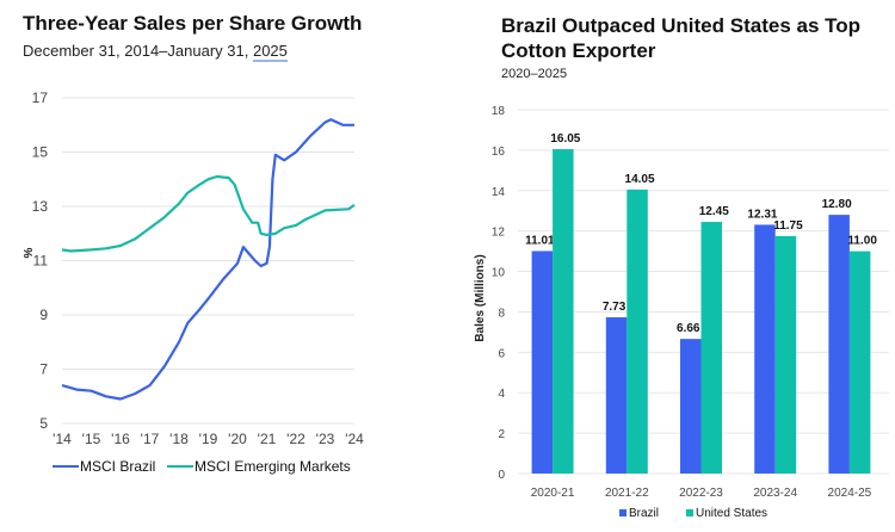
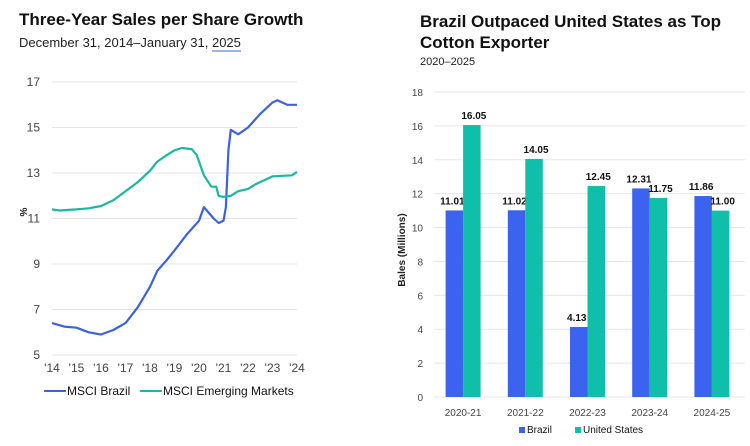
Brazil Outpaced United States as Top Cotton Exporter/Brazil/2021-22: 7.73 -> 11.02
Brazil Outpaced United States as Top Cotton Exporter/Brazil/2022-23: 6.66 -> 4.13
Brazil Outpaced United States as Top Cotton Exporter/Brazil/2024-25: 12.80 -> 11.86
